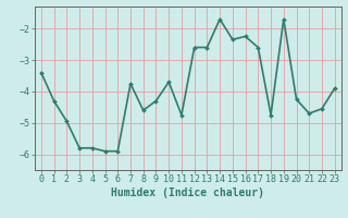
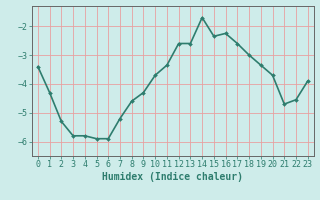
2: -4.95 -> -5.30
7: -3.75 -> -5.20
11: -4.75 -> -3.35
18: -4.75 -> -3.00
19: -1.70 -> -3.35
20: -4.25 -> -3.70
